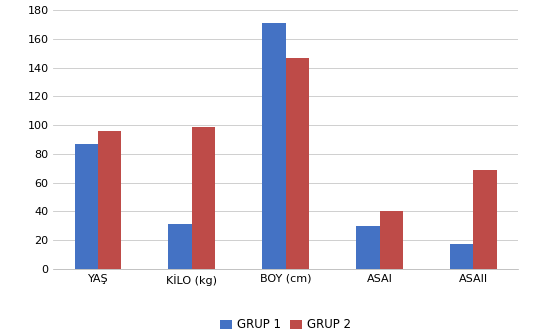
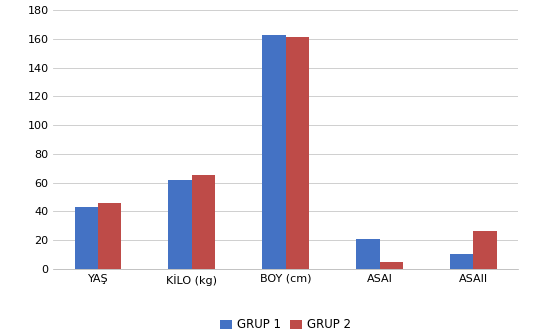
GRUP 1/YAŞ: 87 -> 43
GRUP 2/YAŞ: 96 -> 46
GRUP 1/KİLO (kg): 31 -> 62
GRUP 2/KİLO (kg): 99 -> 65
GRUP 1/BOY (cm): 171 -> 163
GRUP 2/BOY (cm): 147 -> 161
GRUP 1/ASAI: 30 -> 21
GRUP 2/ASAI: 40 -> 5
GRUP 1/ASAII: 17 -> 10
GRUP 2/ASAII: 69 -> 26
